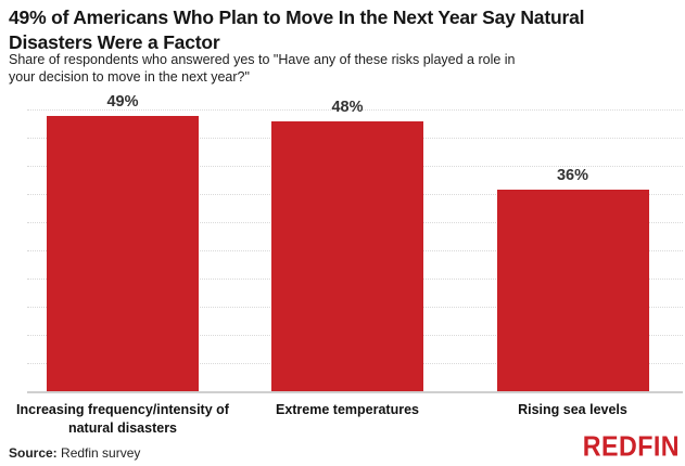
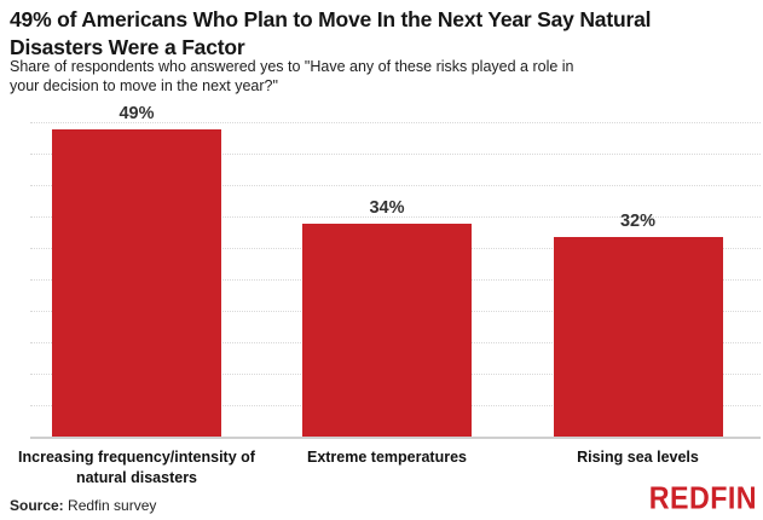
Extreme temperatures: 48% -> 34%
Rising sea levels: 36% -> 32%
